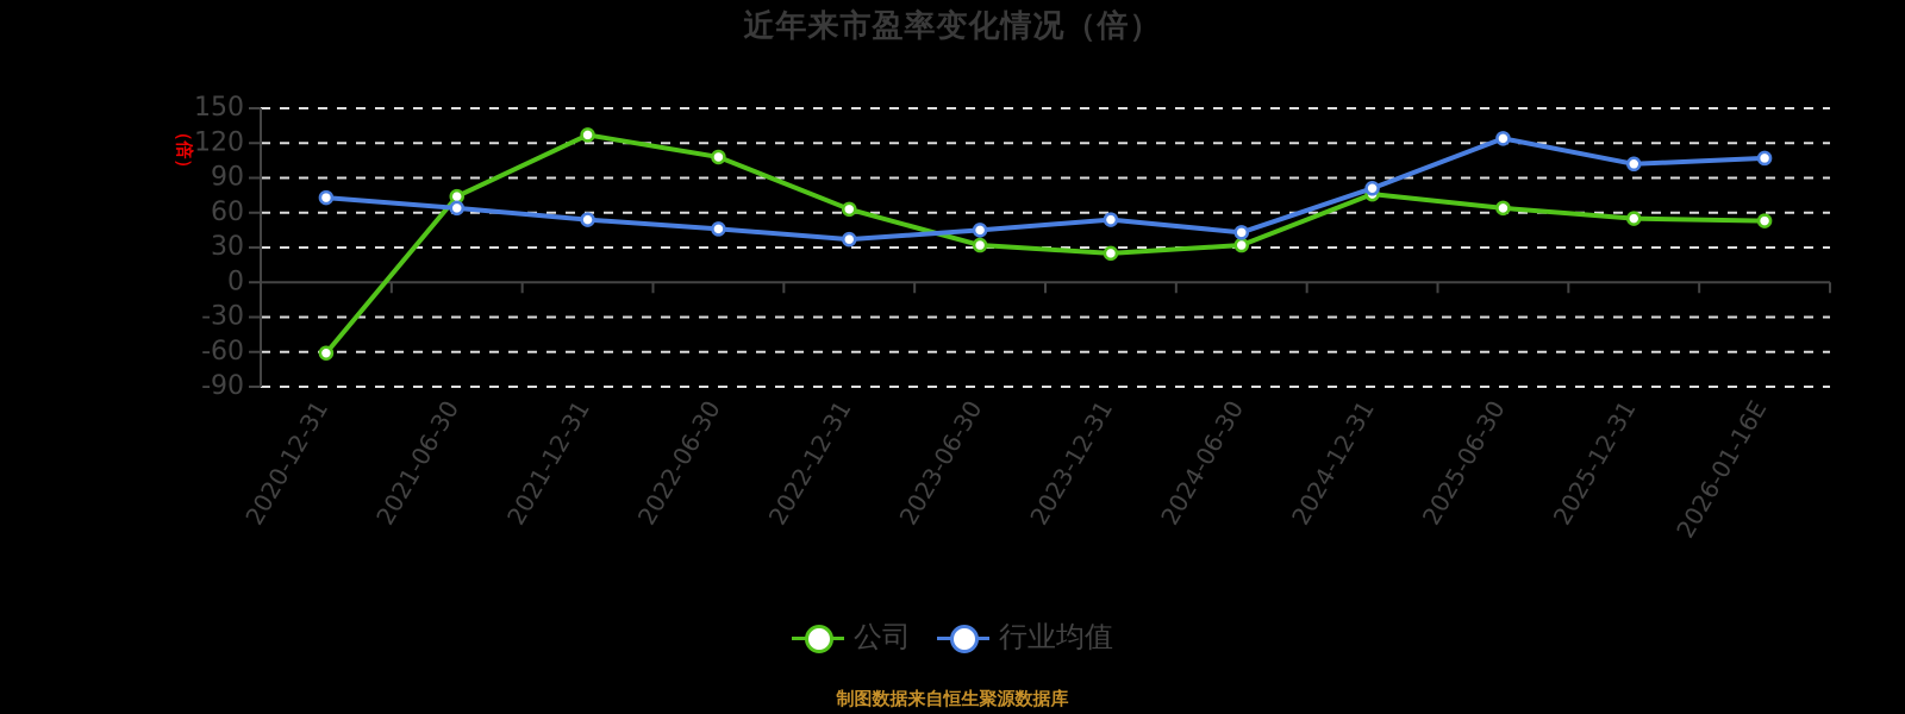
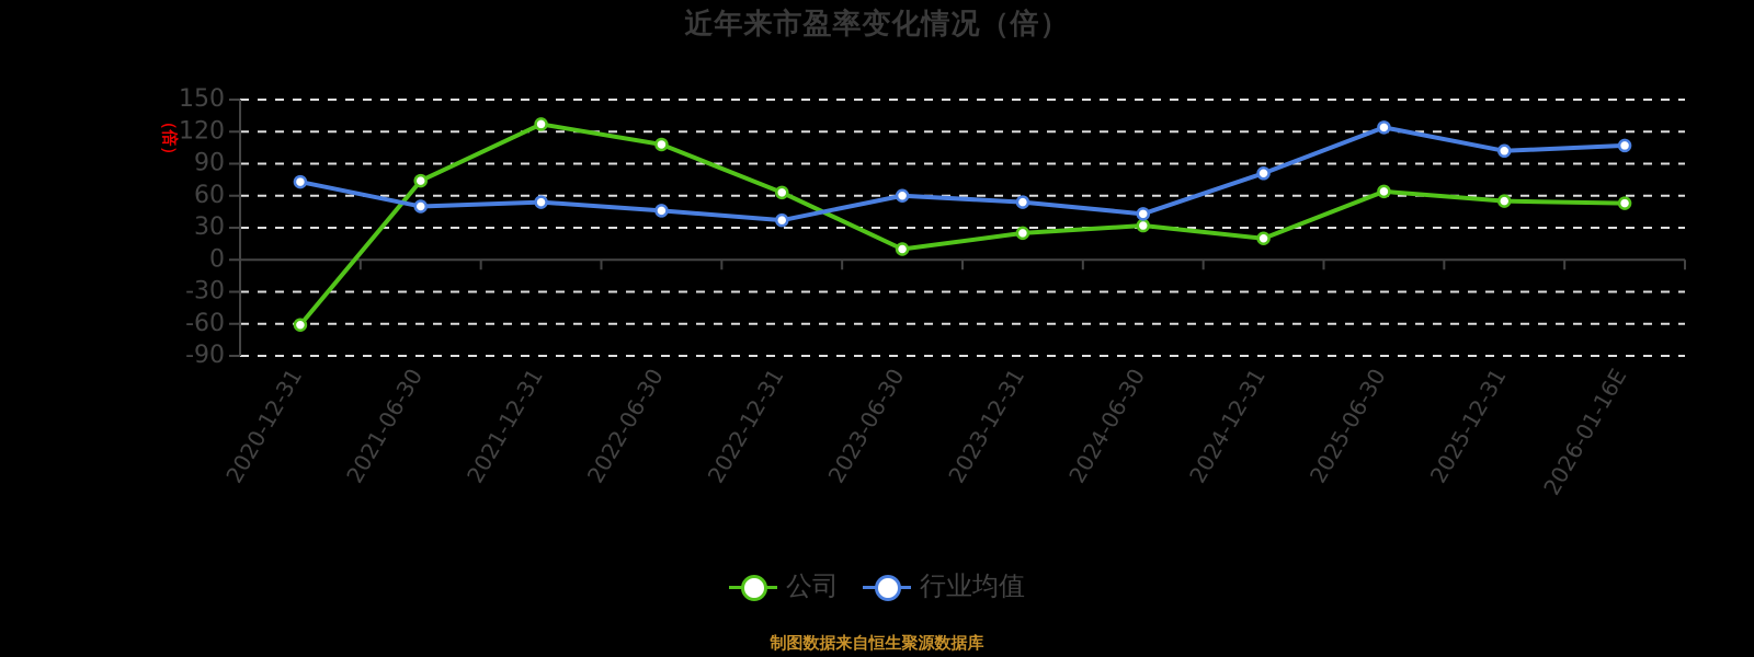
行业均值/2021-06-30: 60 -> 50
公司/2023-06-30: 30 -> 10
行业均值/2023-06-30: 40 -> 60
公司/2024-12-31: 80 -> 20
